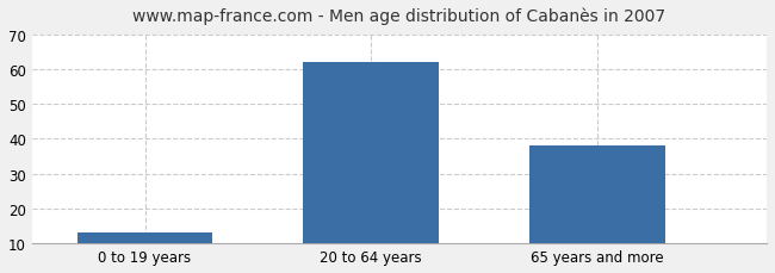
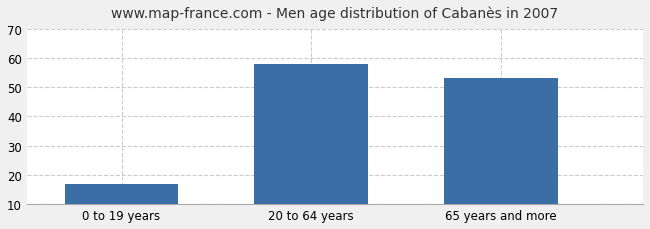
0 to 19 years: 13 -> 17
20 to 64 years: 62 -> 58
65 years and more: 38 -> 53
